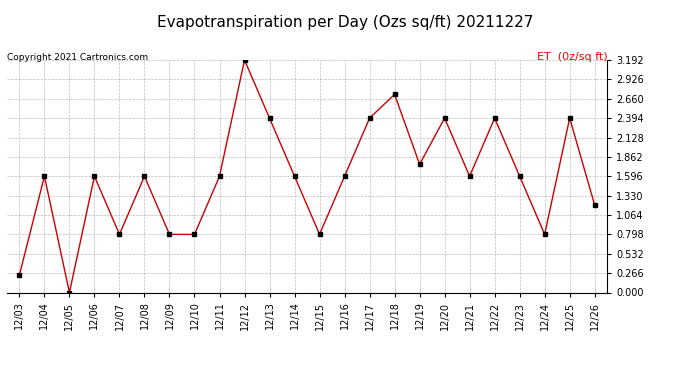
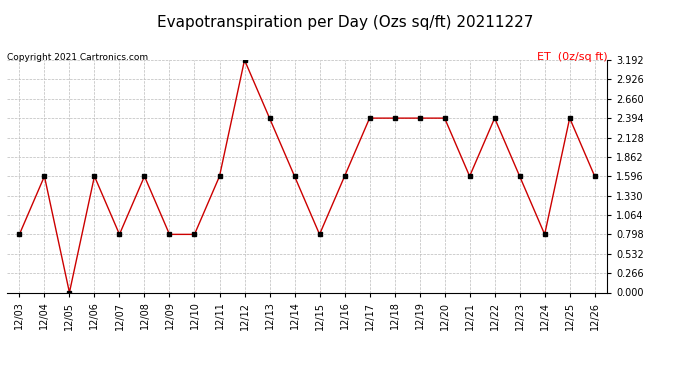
12/03: 0.24 -> 0.80
12/18: 2.72 -> 2.39
12/19: 1.76 -> 2.39
12/26: 1.20 -> 1.60
